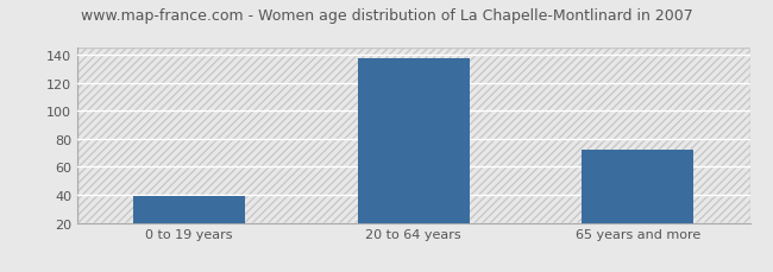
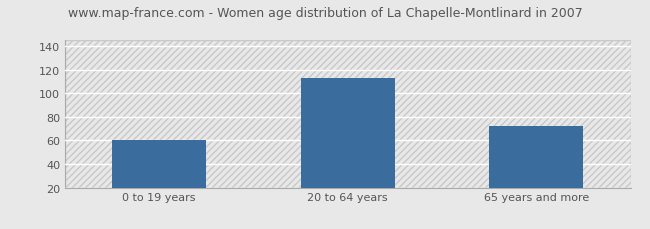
0 to 19 years: 39 -> 60
20 to 64 years: 138 -> 113
